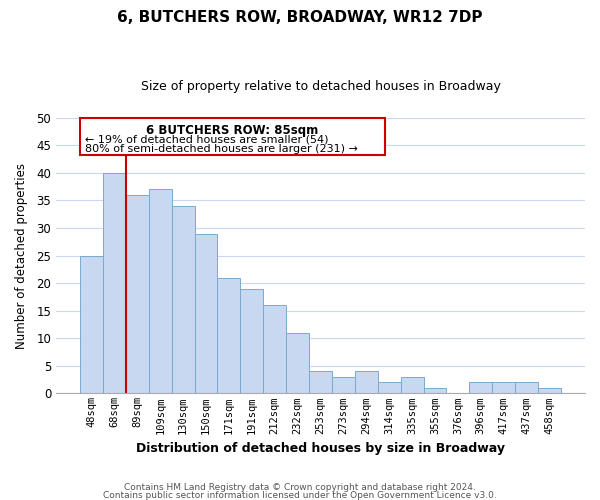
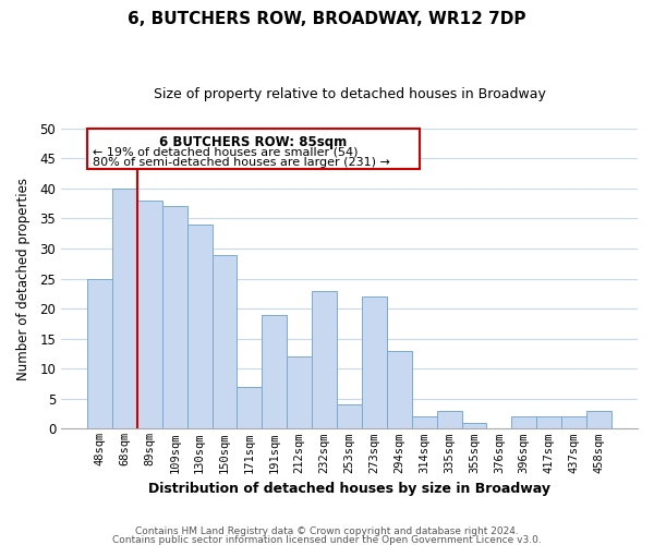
89sqm: 36 -> 38
171sqm: 21 -> 7
212sqm: 16 -> 12
232sqm: 11 -> 23
273sqm: 3 -> 22
294sqm: 4 -> 13
458sqm: 1 -> 3
